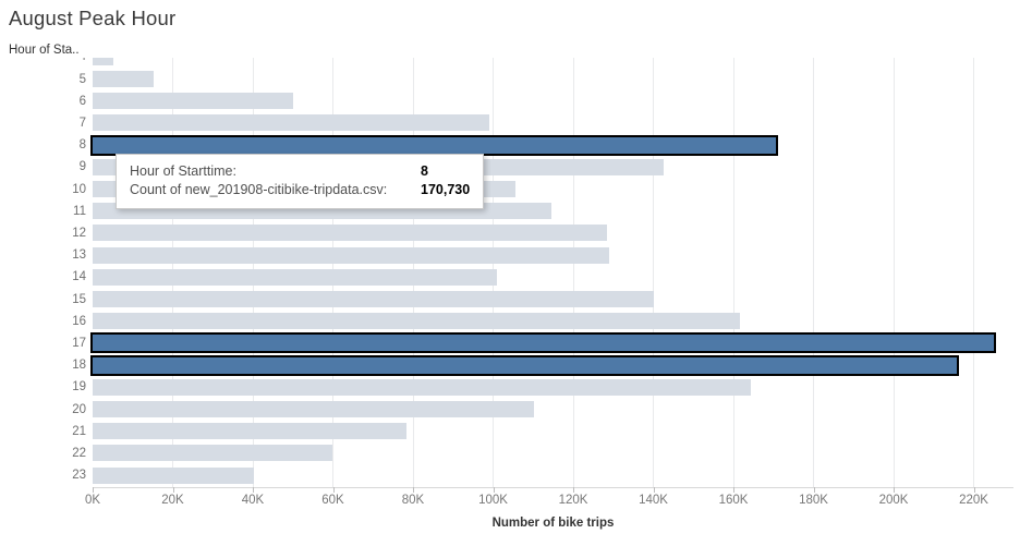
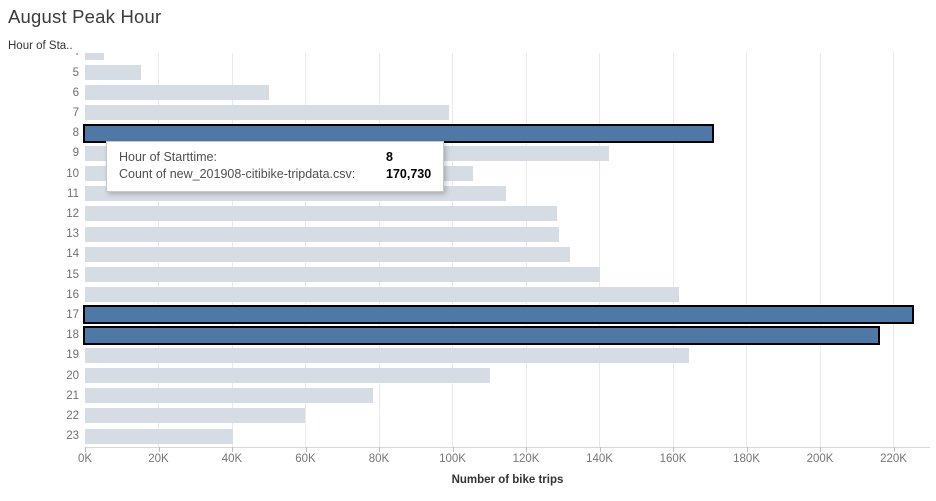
14: 101K -> 132K
